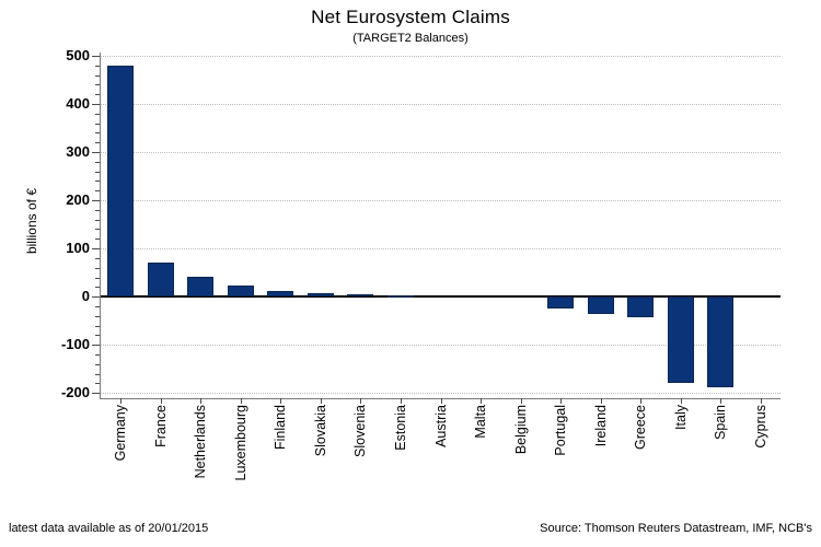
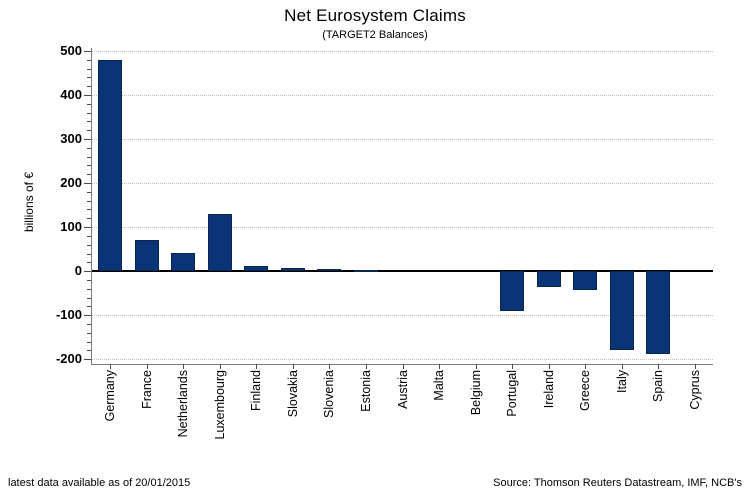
Luxembourg: 20 -> 130
Portugal: -20 -> -90
